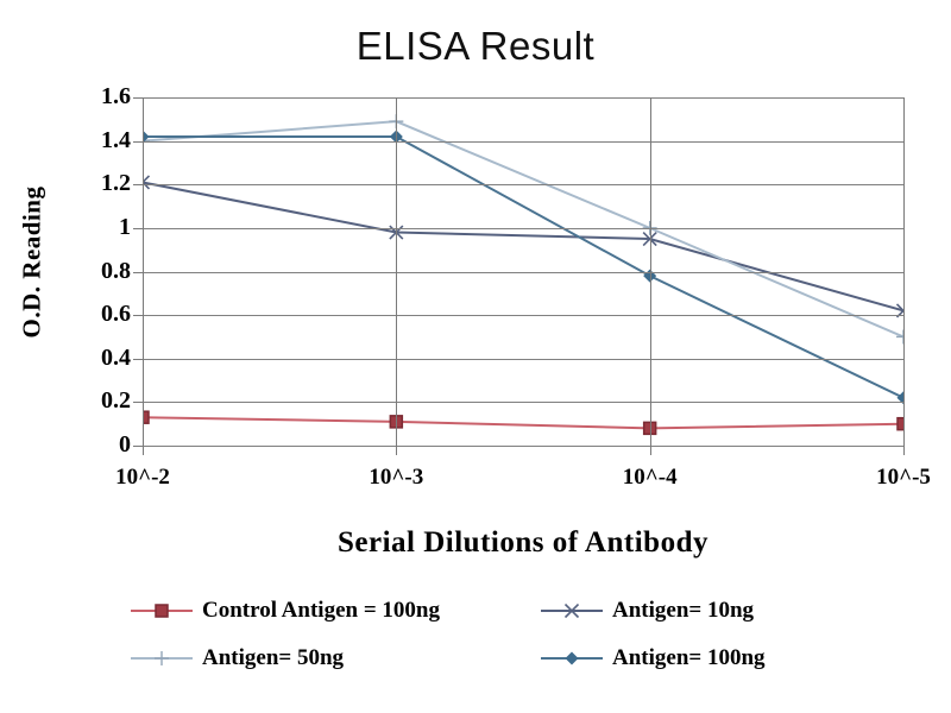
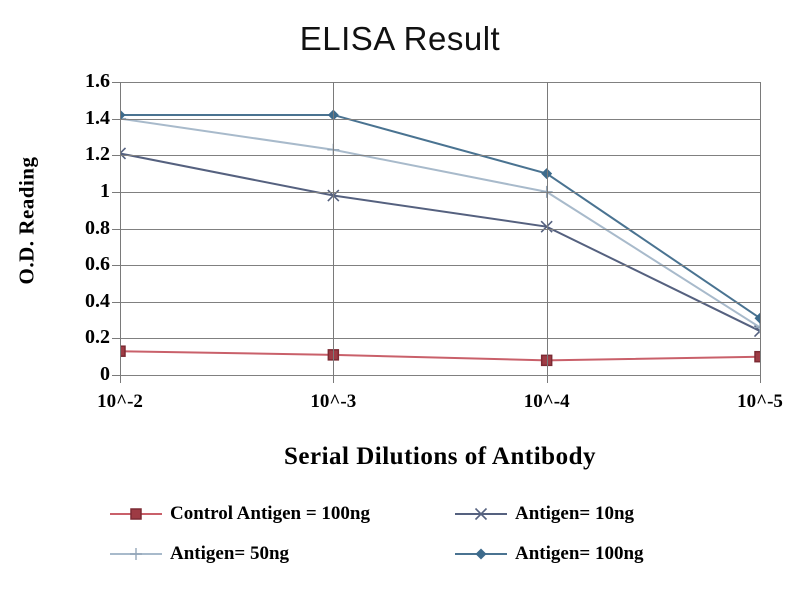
Antigen= 50ng/10^-3: 1.49 -> 1.23
Antigen= 10ng/10^-4: 0.95 -> 0.81
Antigen= 100ng/10^-4: 0.78 -> 1.10
Antigen= 10ng/10^-5: 0.62 -> 0.24
Antigen= 50ng/10^-5: 0.50 -> 0.26
Antigen= 100ng/10^-5: 0.22 -> 0.31
